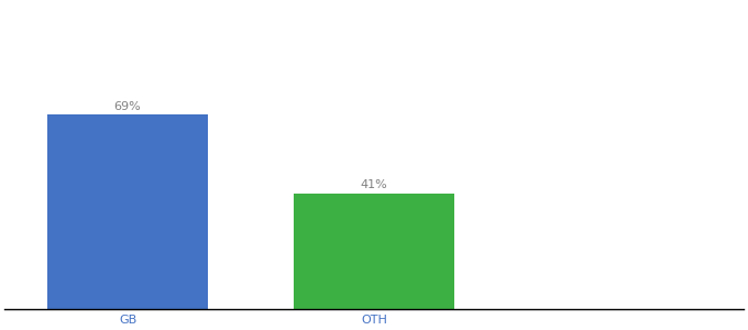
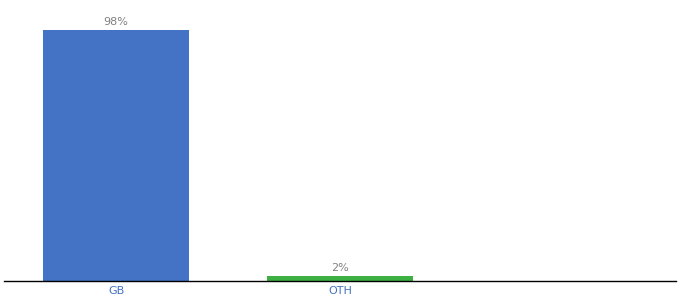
GB: 69% -> 98%
OTH: 41% -> 2%
